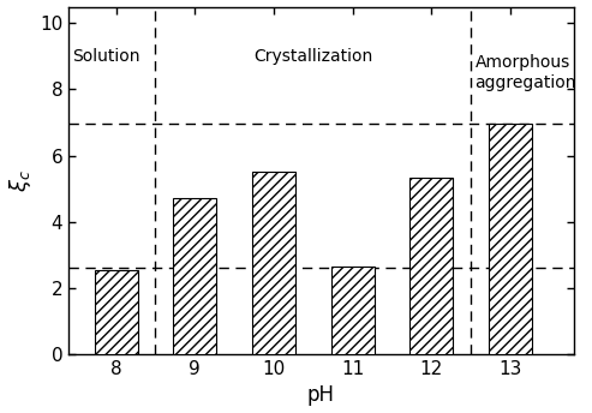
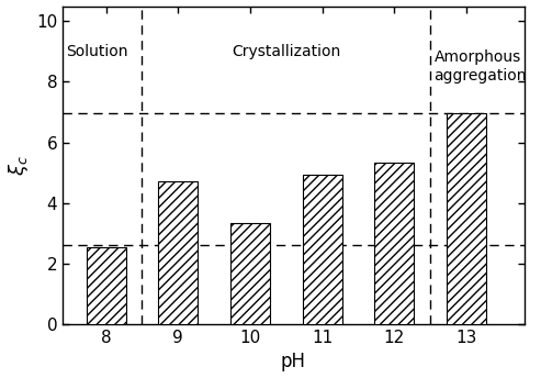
10: 5.50 -> 3.35
11: 2.65 -> 4.95
